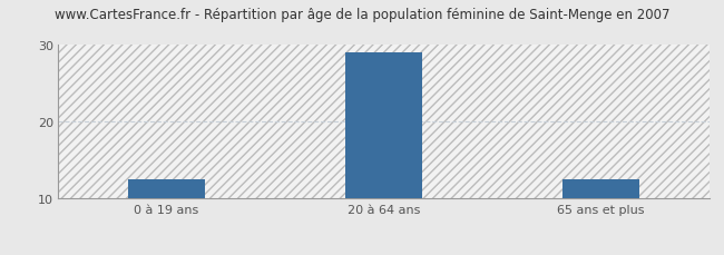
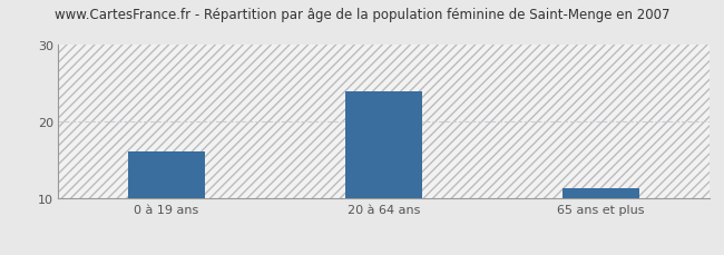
0 à 19 ans: 12.5 -> 16.2
20 à 64 ans: 29.0 -> 24.0
65 ans et plus: 12.5 -> 11.4
